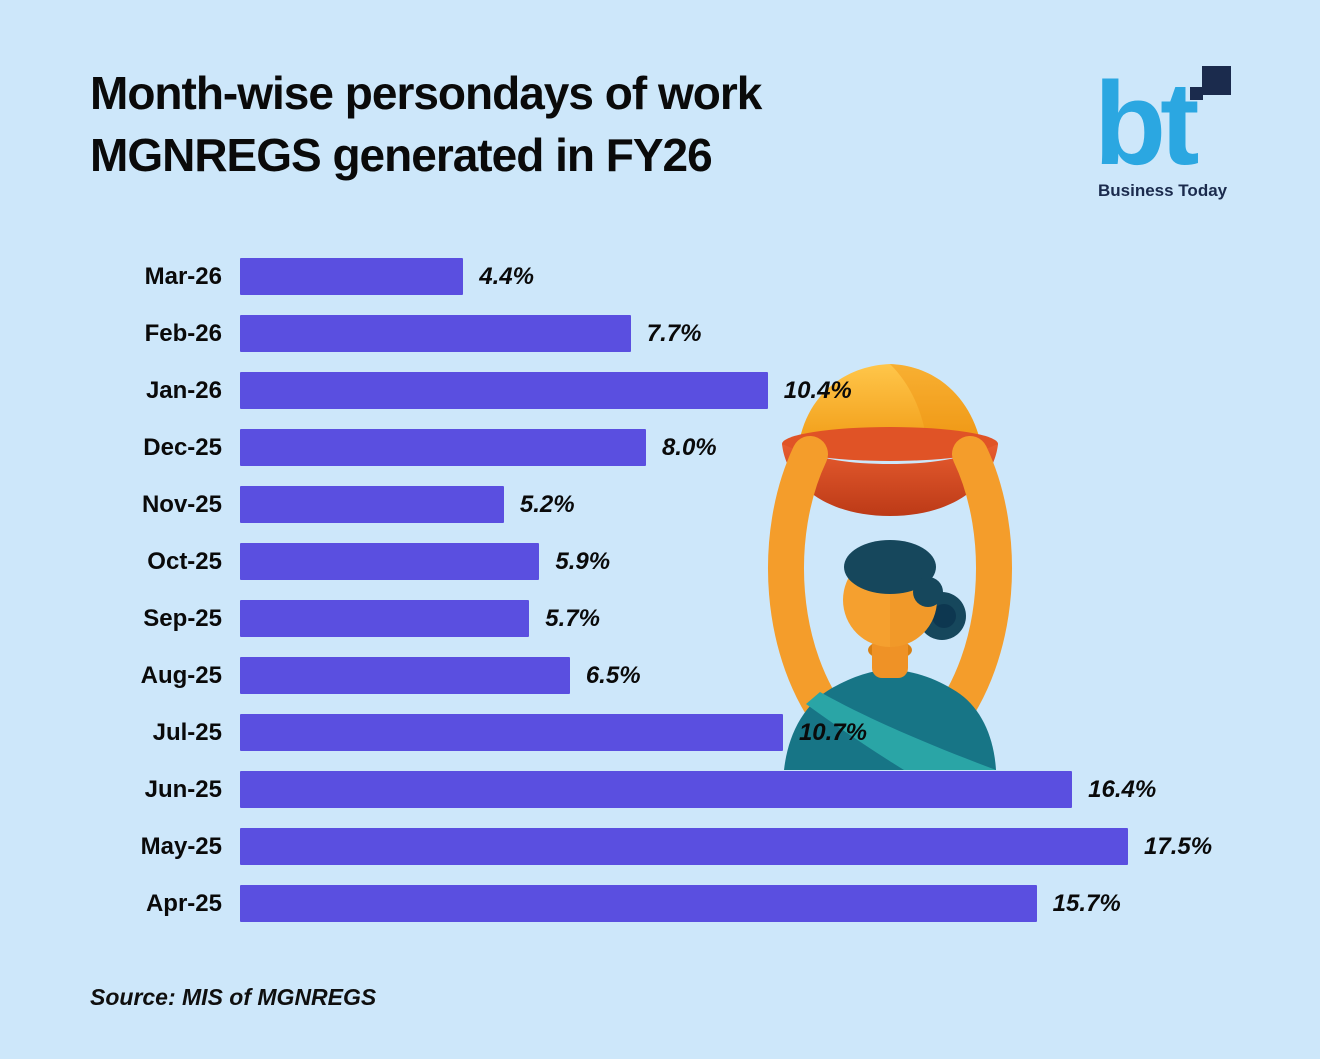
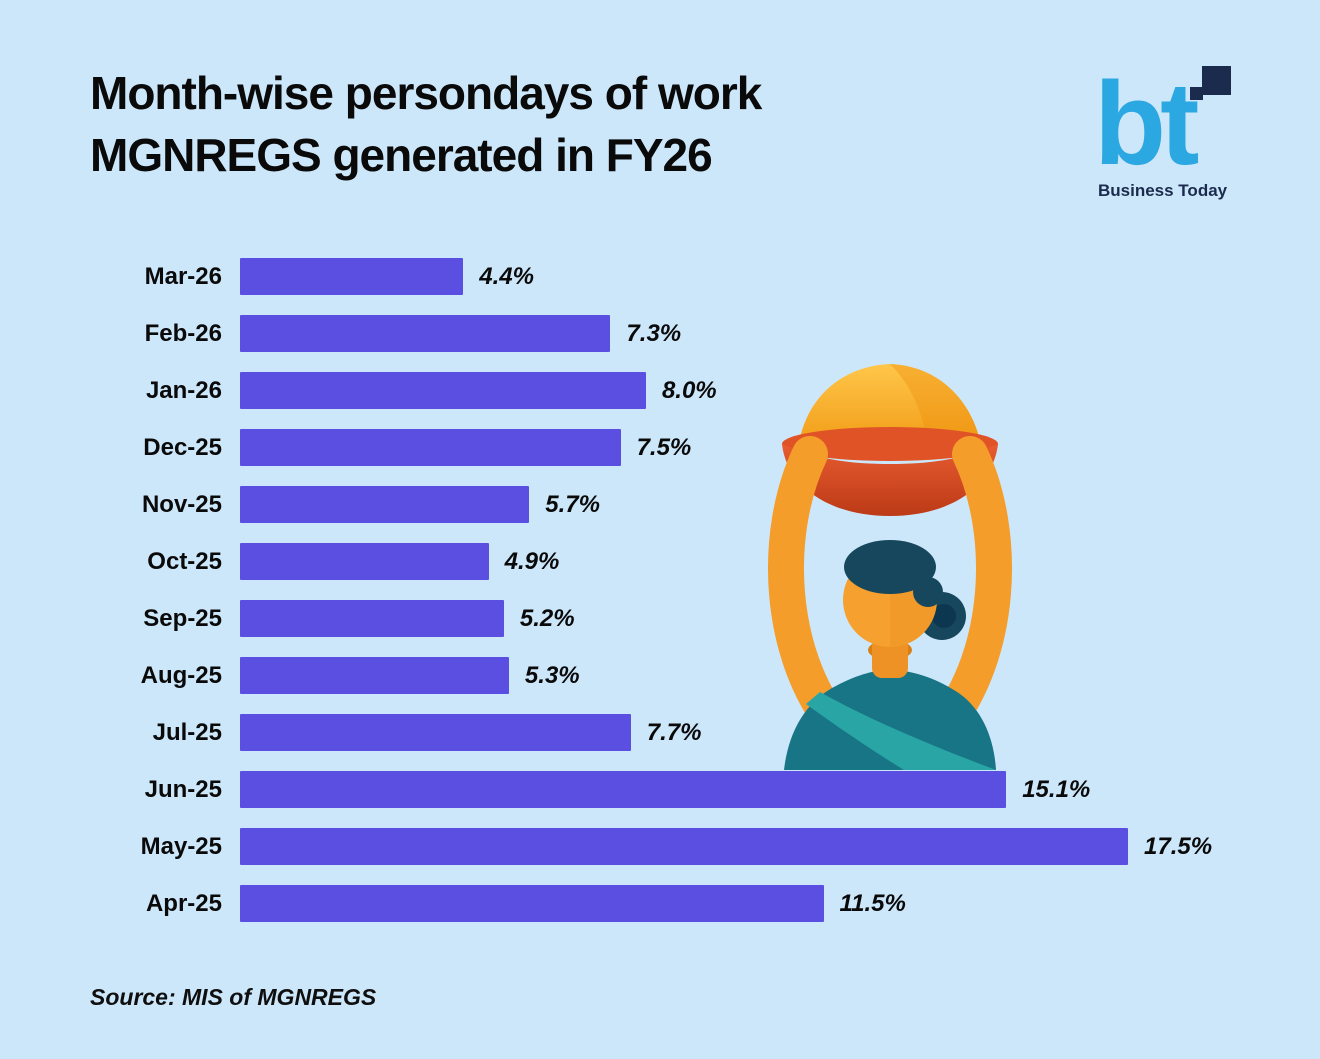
Feb-26: 7.7% -> 7.3%
Jan-26: 10.4% -> 8.0%
Dec-25: 8.0% -> 7.5%
Nov-25: 5.2% -> 5.7%
Oct-25: 5.9% -> 4.9%
Sep-25: 5.7% -> 5.2%
Aug-25: 6.5% -> 5.3%
Jul-25: 10.7% -> 7.7%
Jun-25: 16.4% -> 15.1%
Apr-25: 15.7% -> 11.5%
